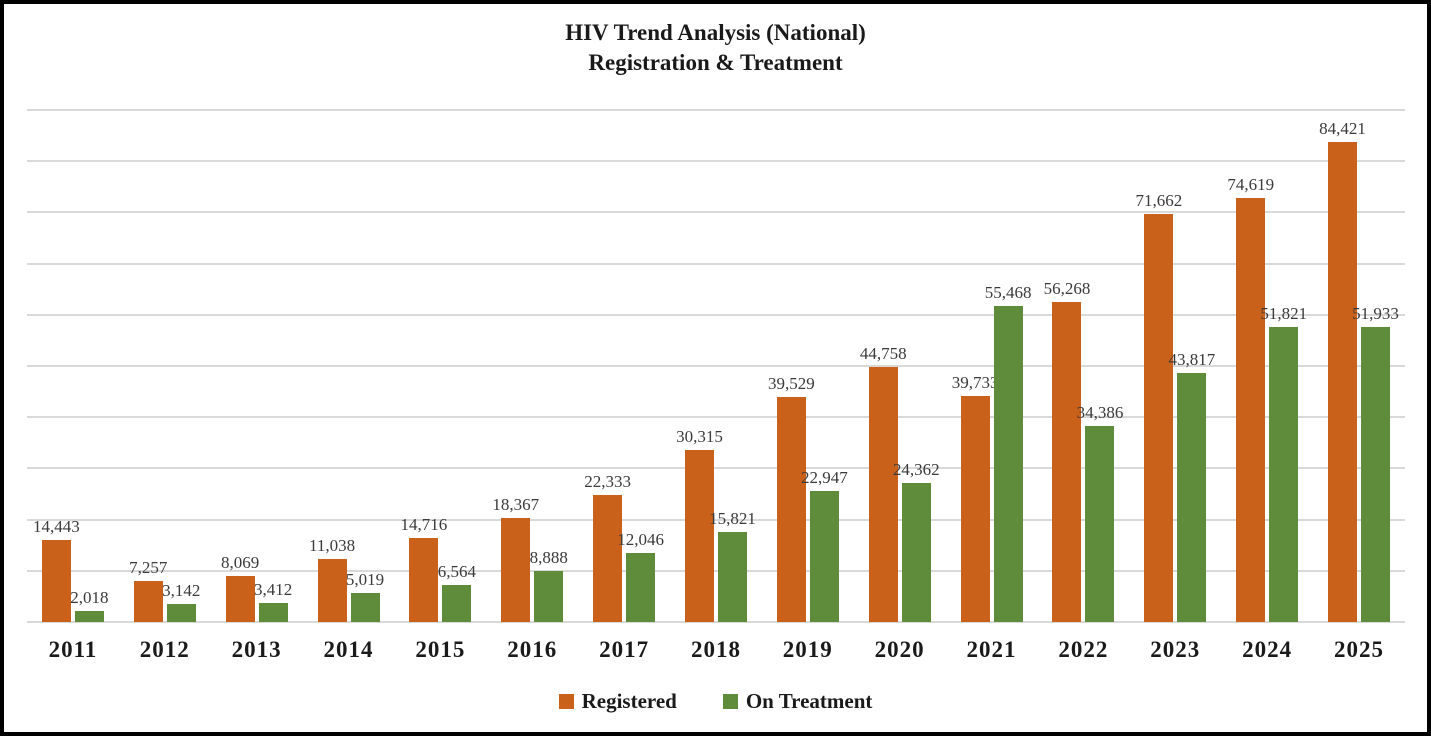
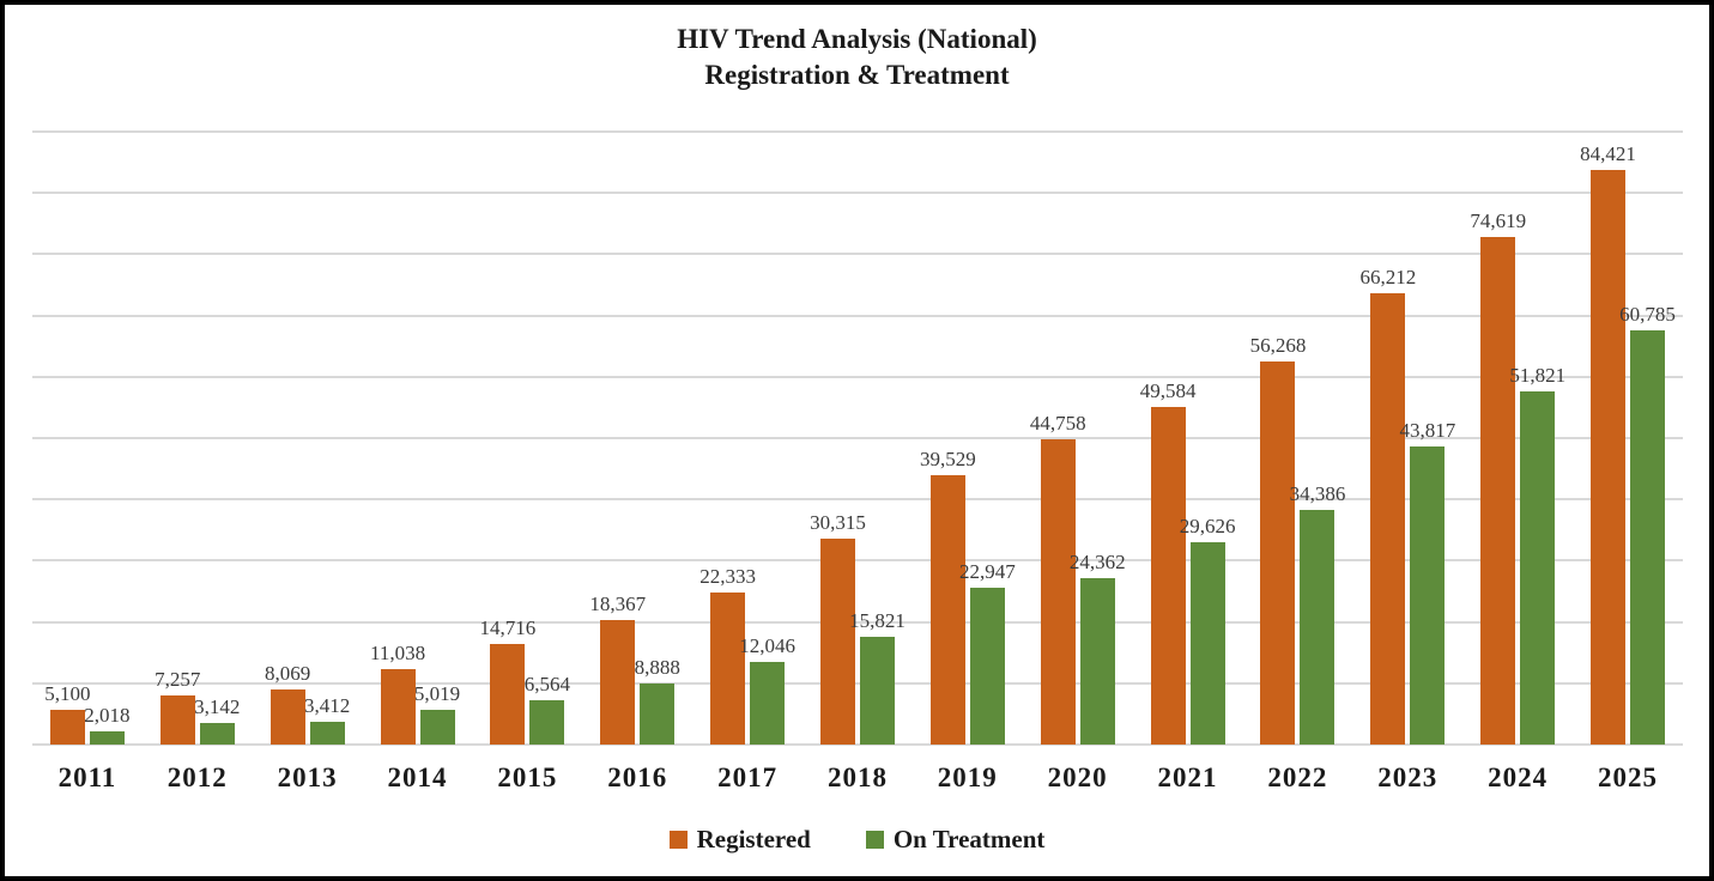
Registered/2011: 14,443 -> 5,100
Registered/2021: 39,733 -> 49,584
On Treatment/2021: 55,468 -> 29,626
Registered/2023: 71,662 -> 66,212
On Treatment/2025: 51,933 -> 60,785
